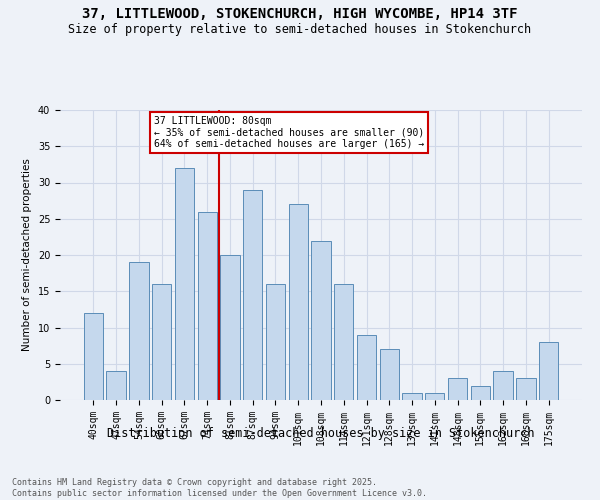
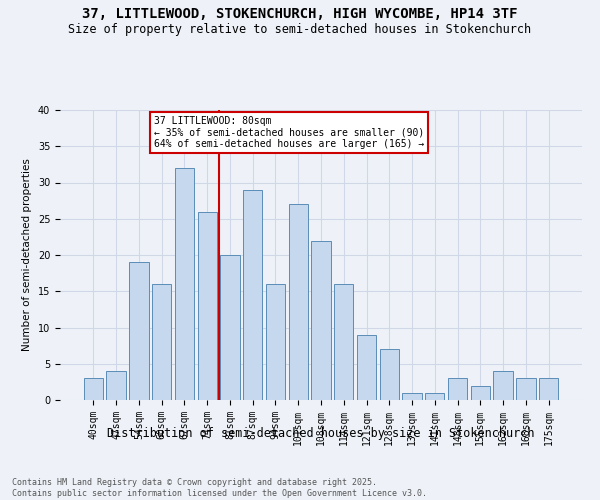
40sqm: 12 -> 3
175sqm: 8 -> 3
